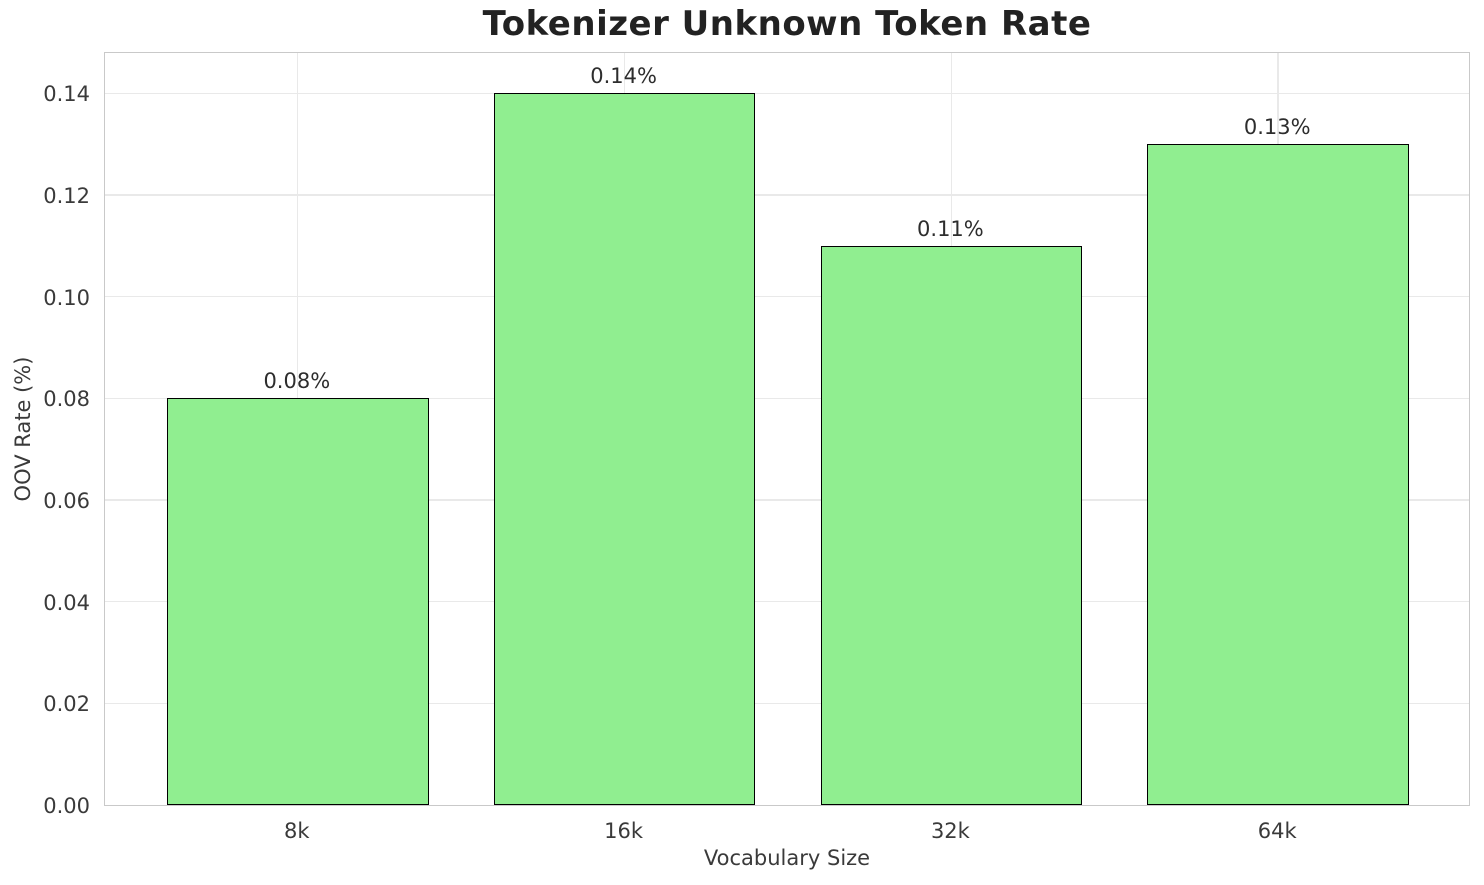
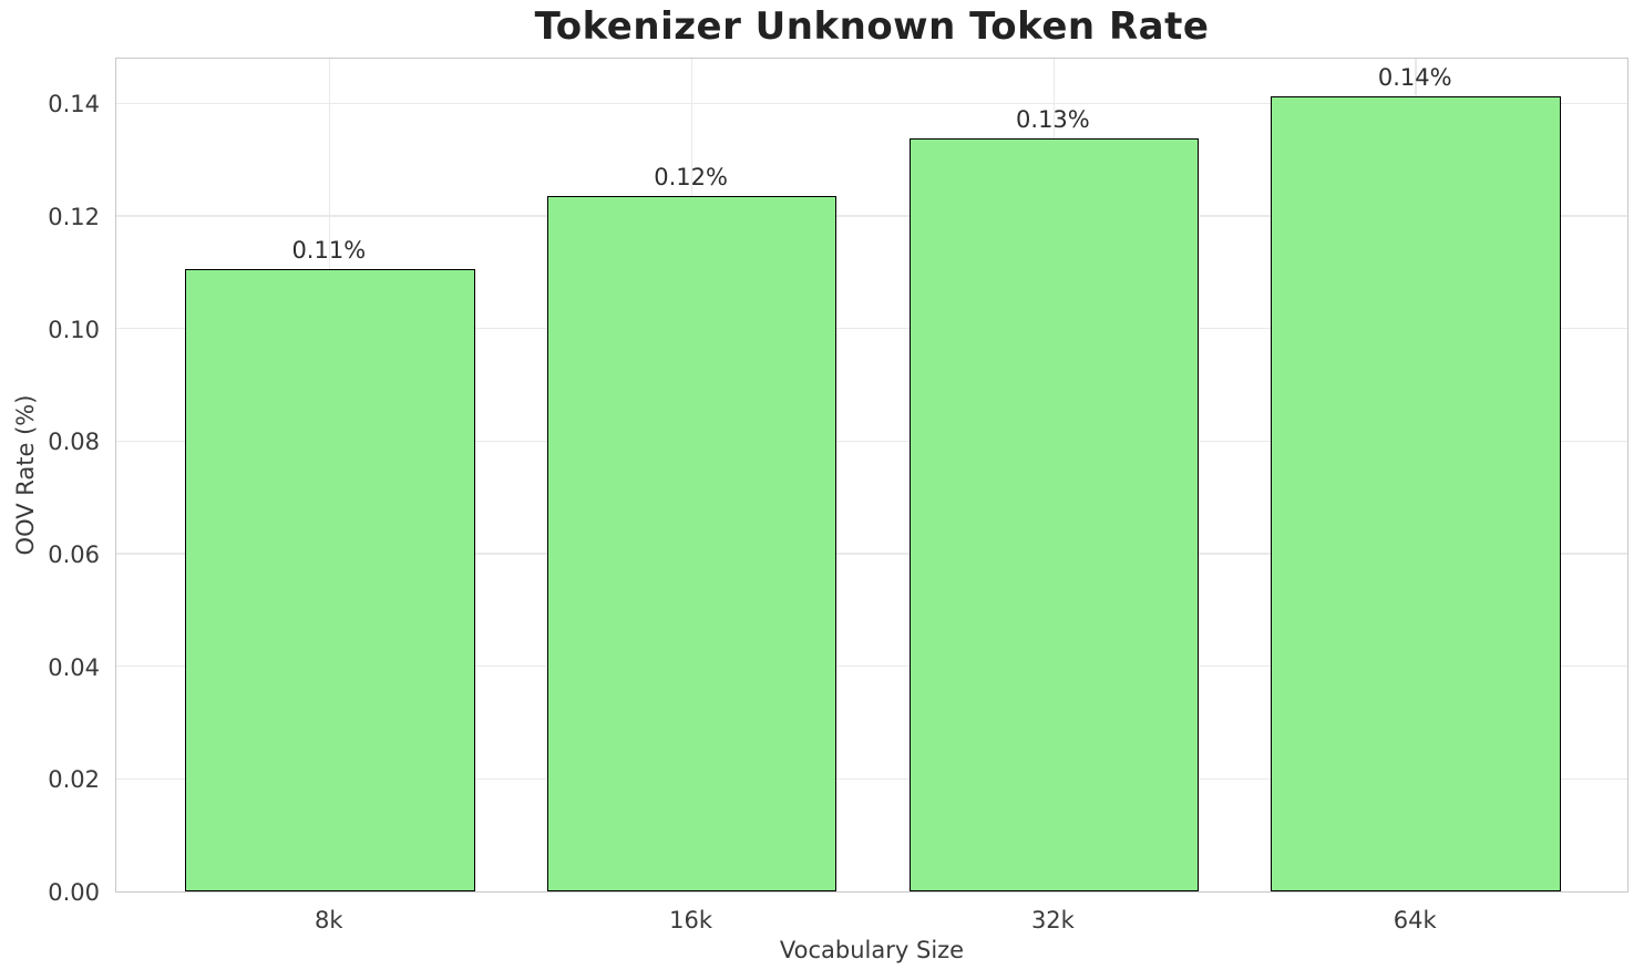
8k: 0.08% -> 0.11%
16k: 0.14% -> 0.12%
32k: 0.11% -> 0.13%
64k: 0.13% -> 0.14%
